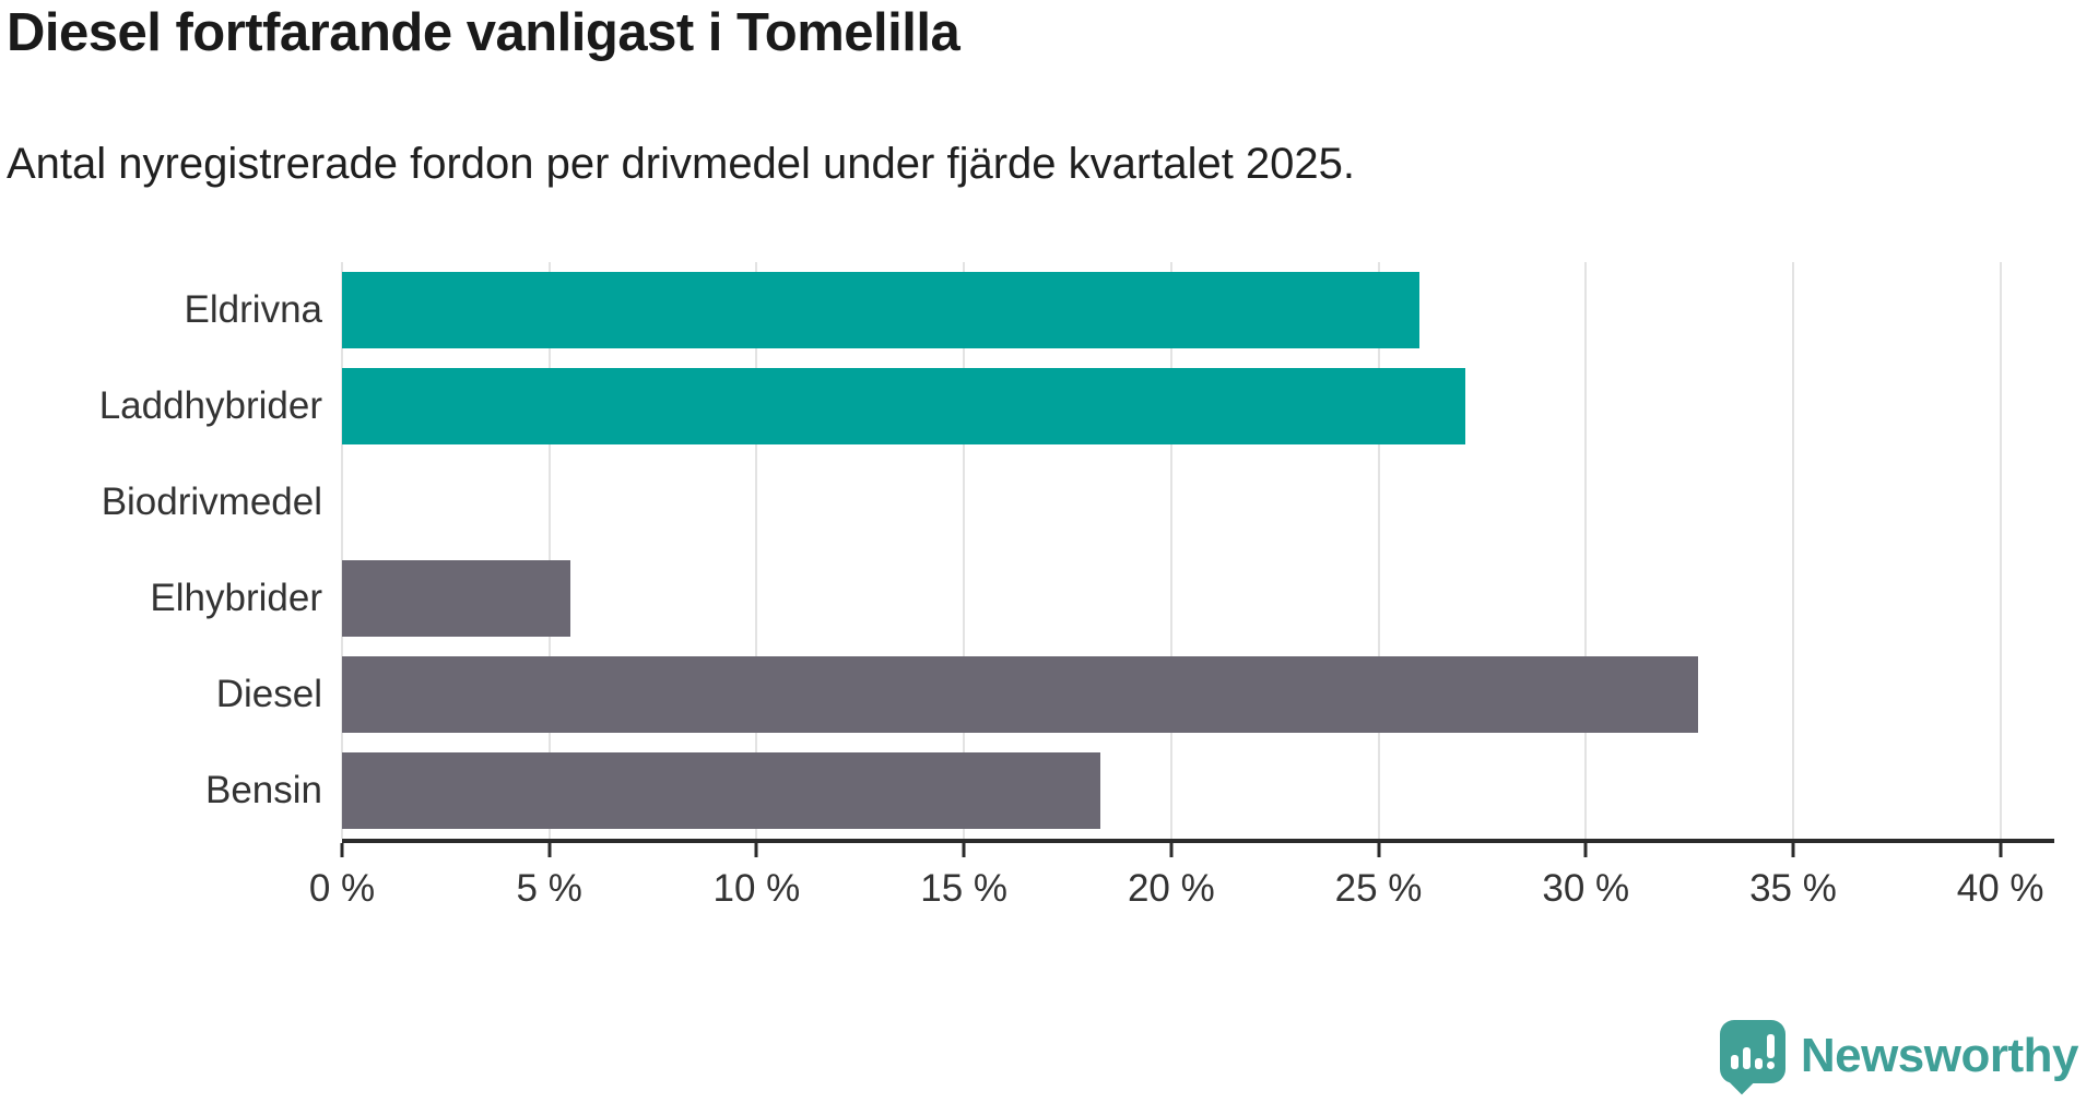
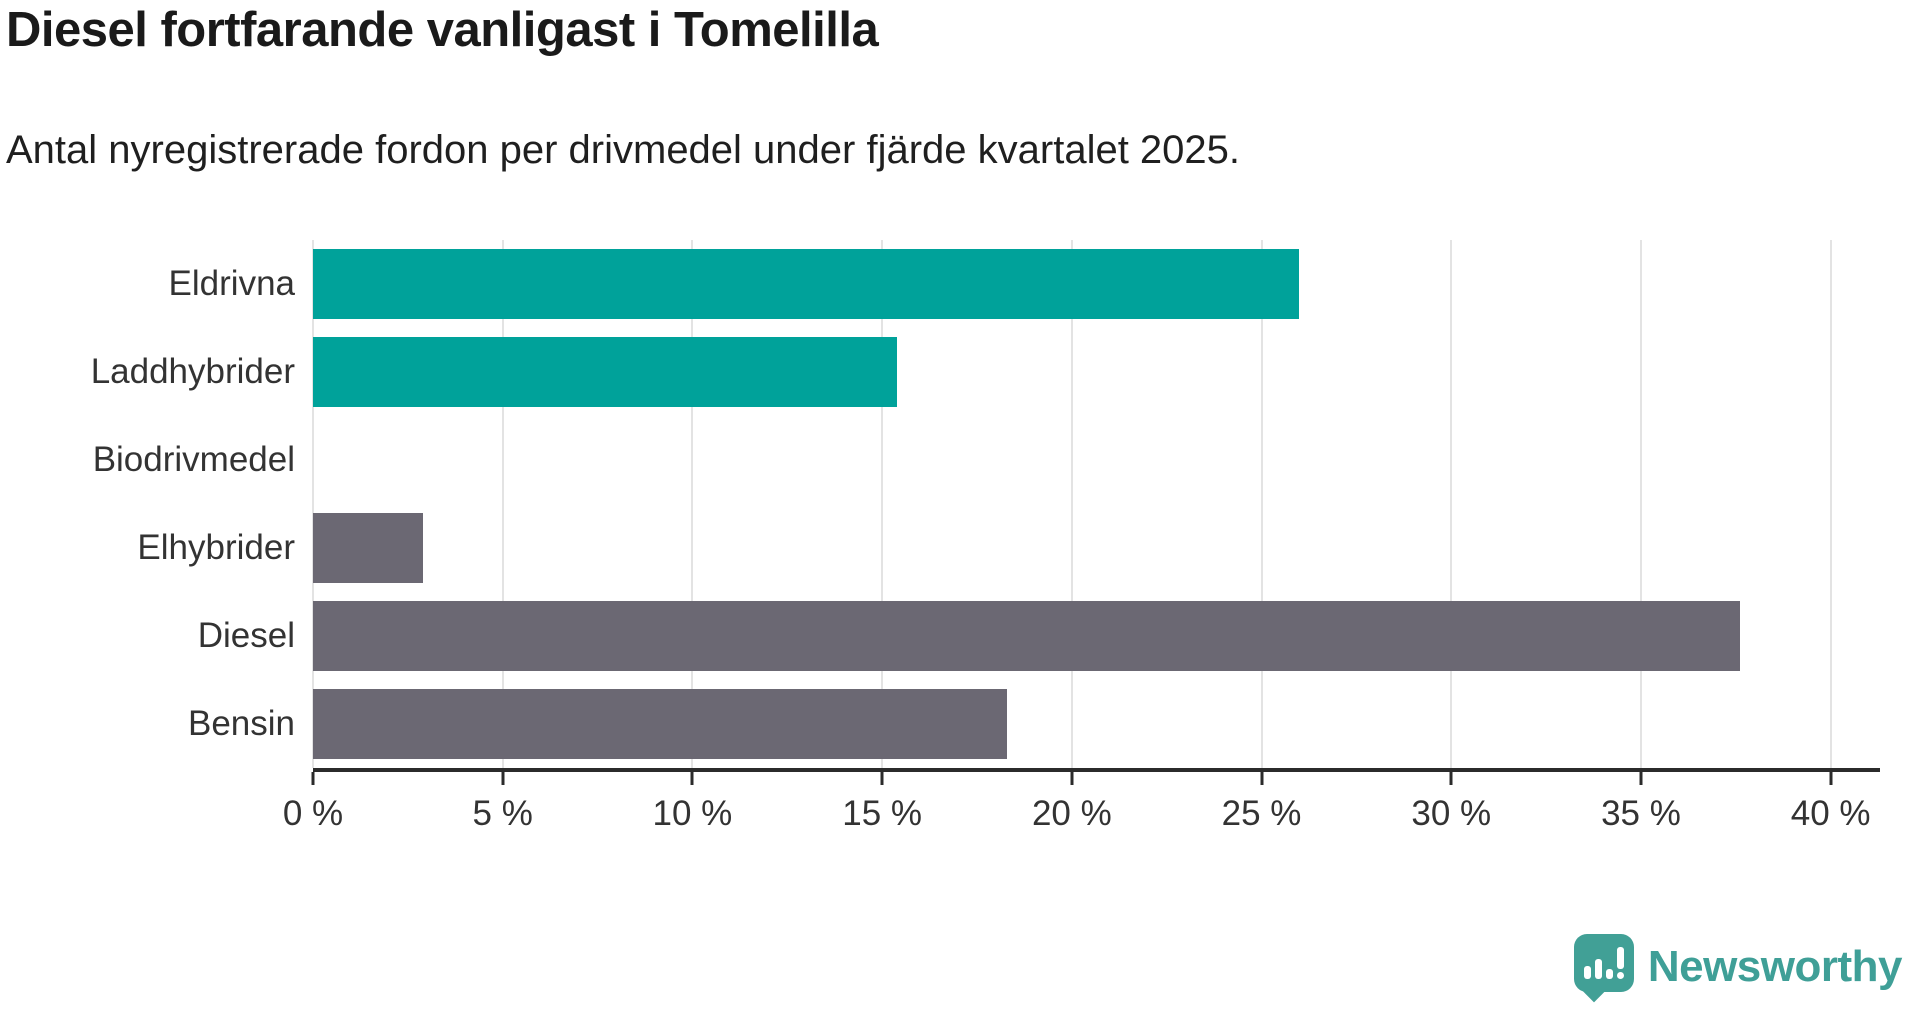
Laddhybrider: 27.1% -> 15.4%
Elhybrider: 5.5% -> 2.9%
Diesel: 32.7% -> 37.6%
